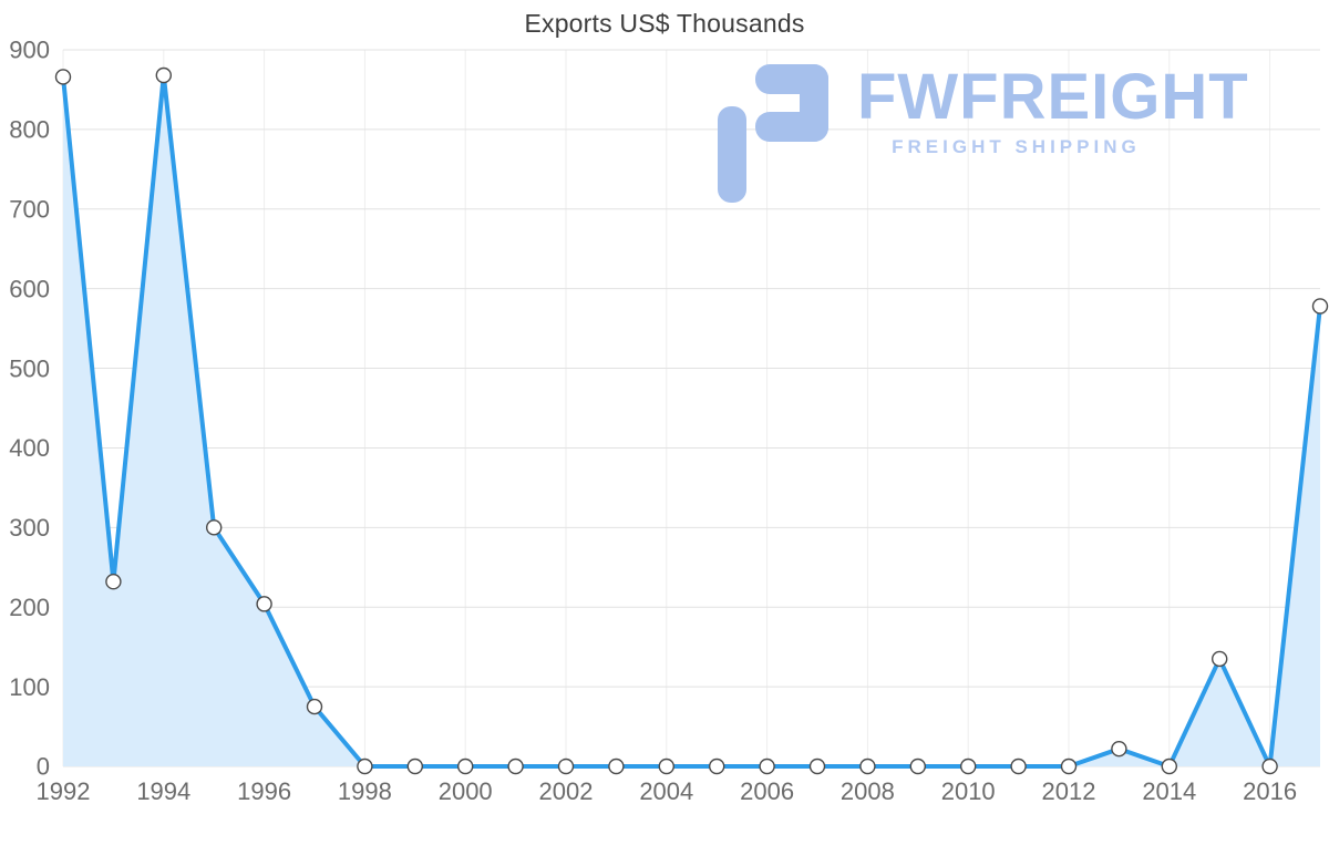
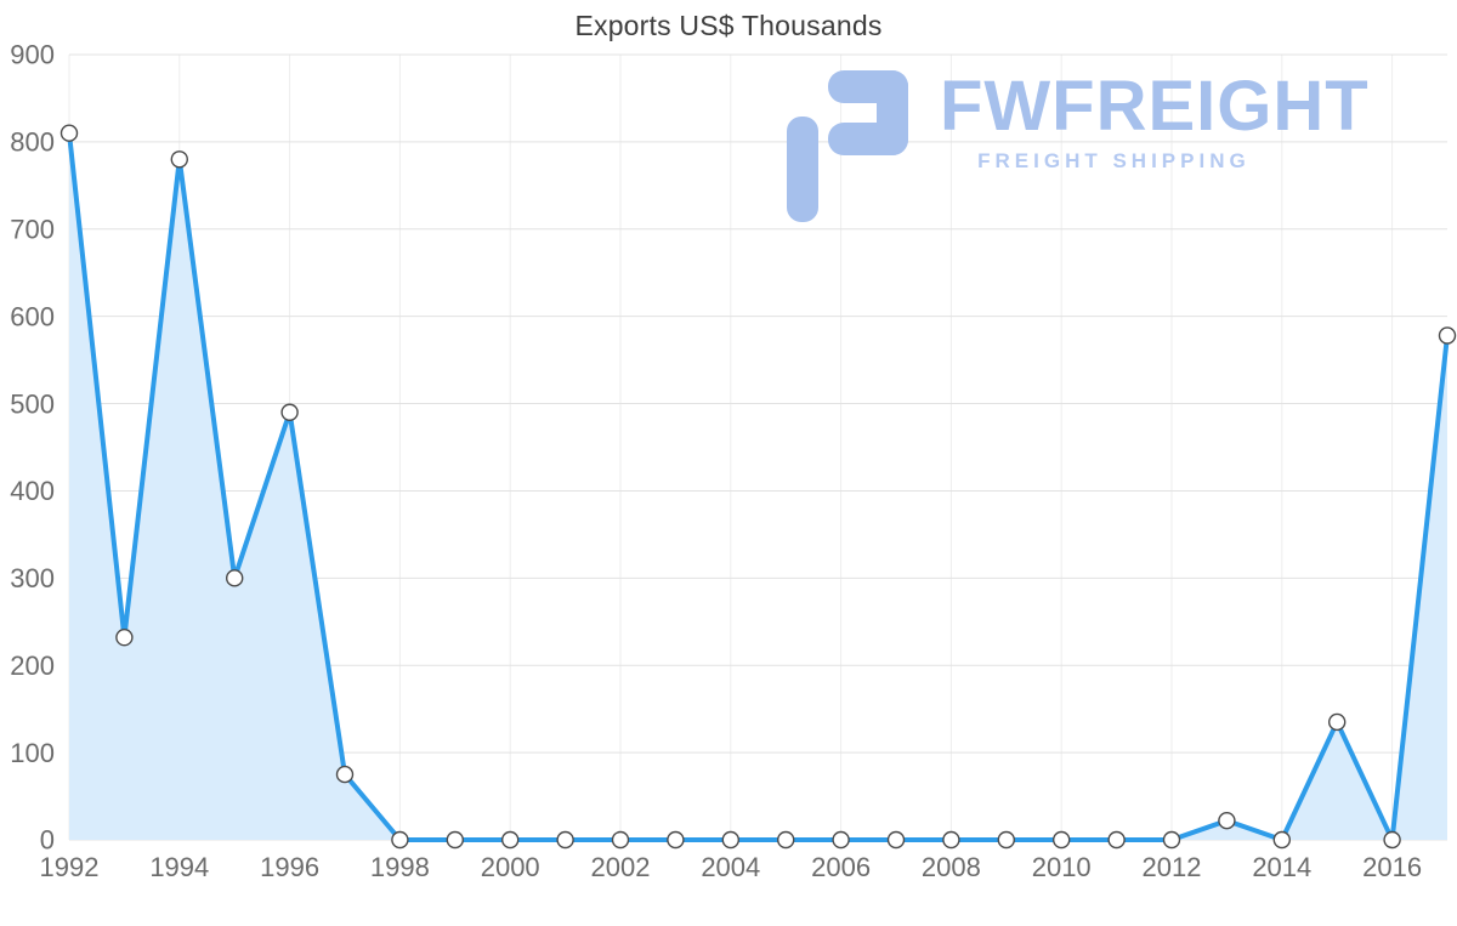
1992: 870 -> 810
1994: 870 -> 780
1996: 200 -> 490
